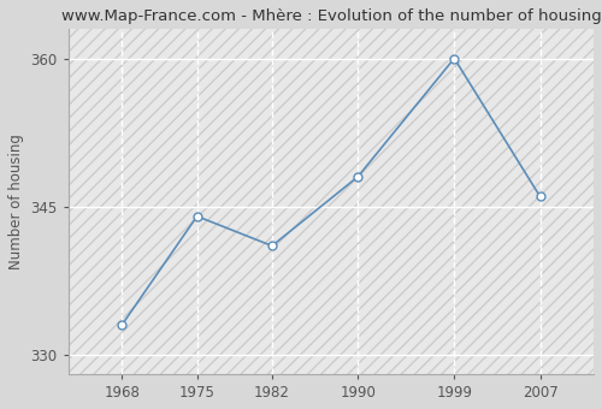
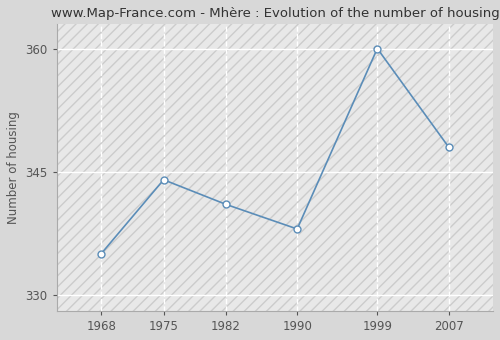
1968: 333 -> 335
1990: 348 -> 338
2007: 346 -> 348
